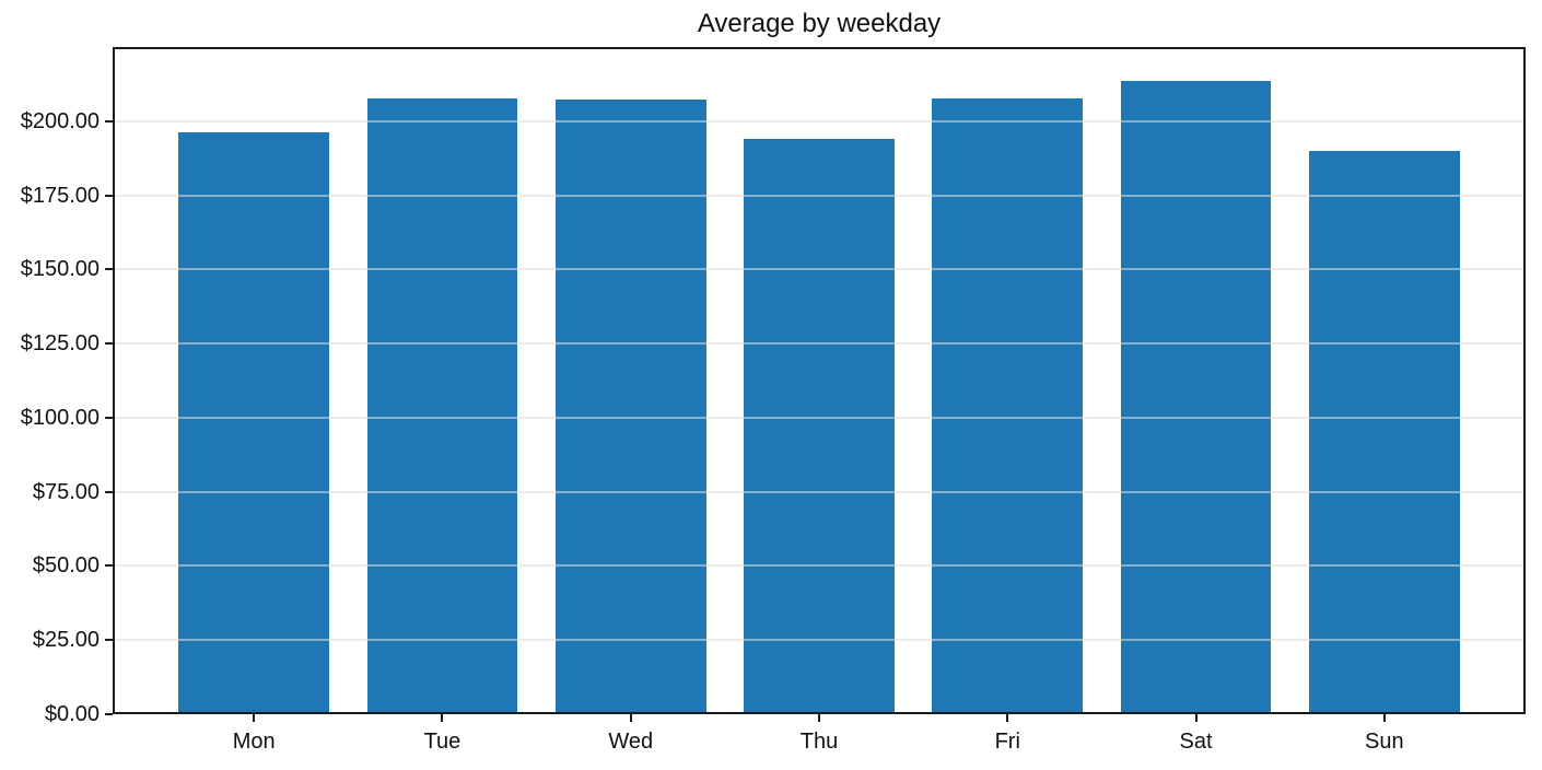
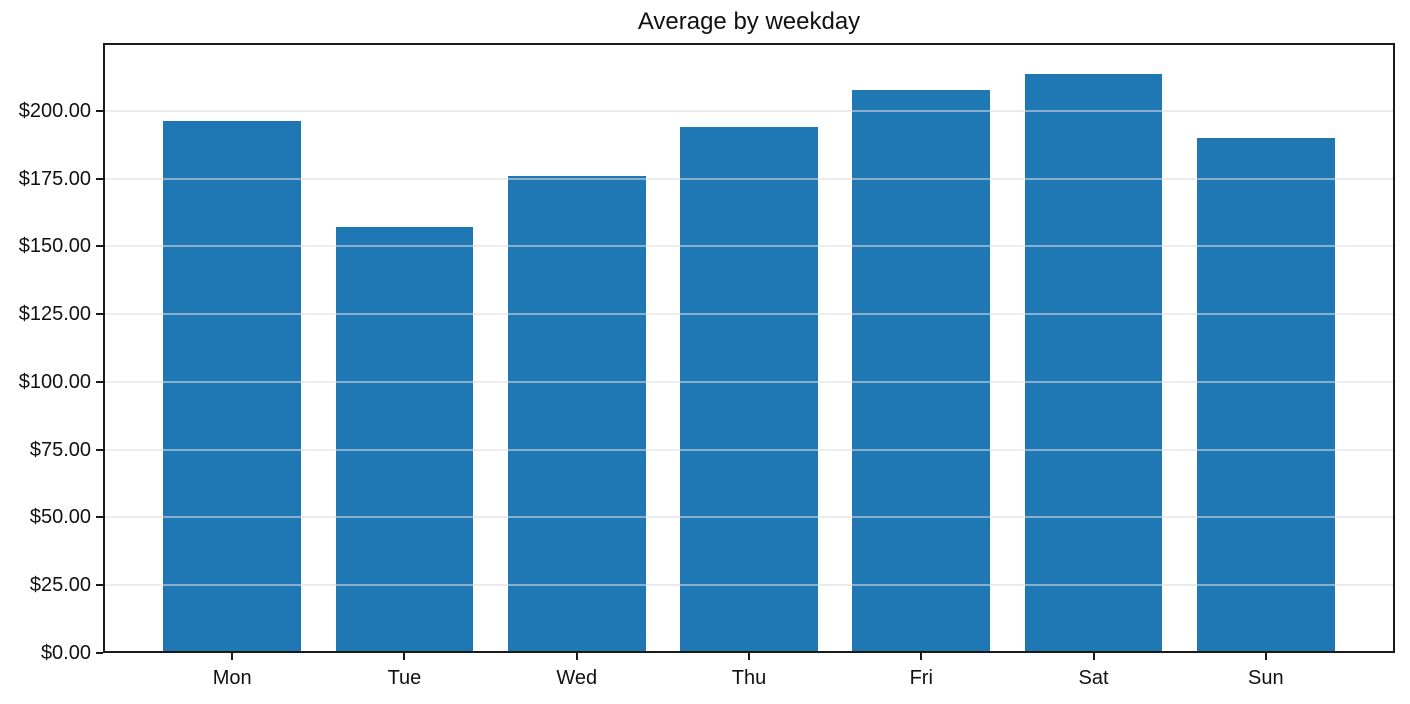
Tue: $208 -> $157
Wed: $207 -> $176
